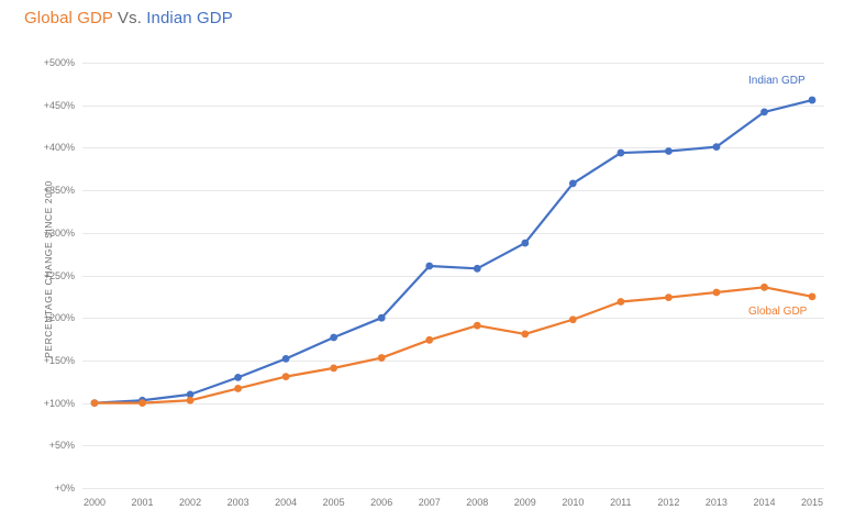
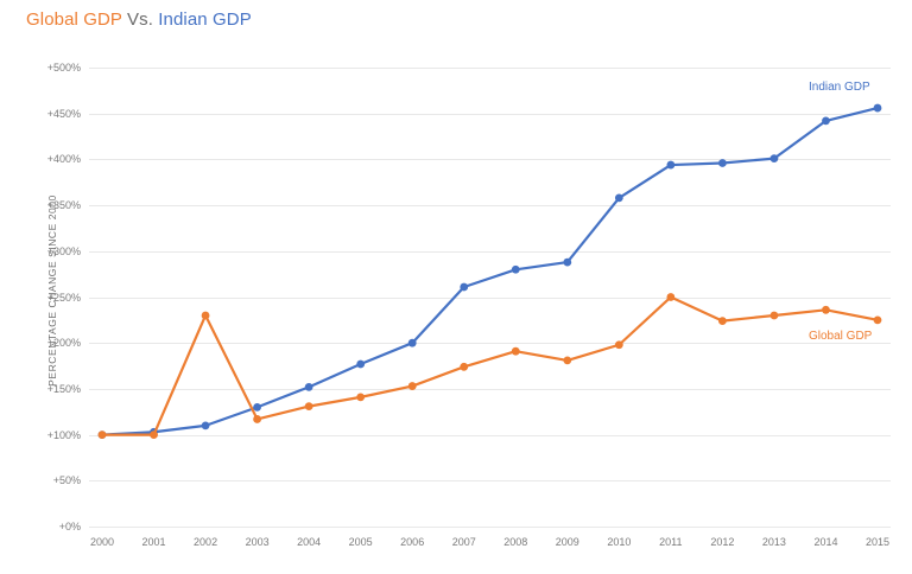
Global GDP/2002: 100% -> 230%
Indian GDP/2008: 260% -> 280%
Global GDP/2011: 220% -> 250%
